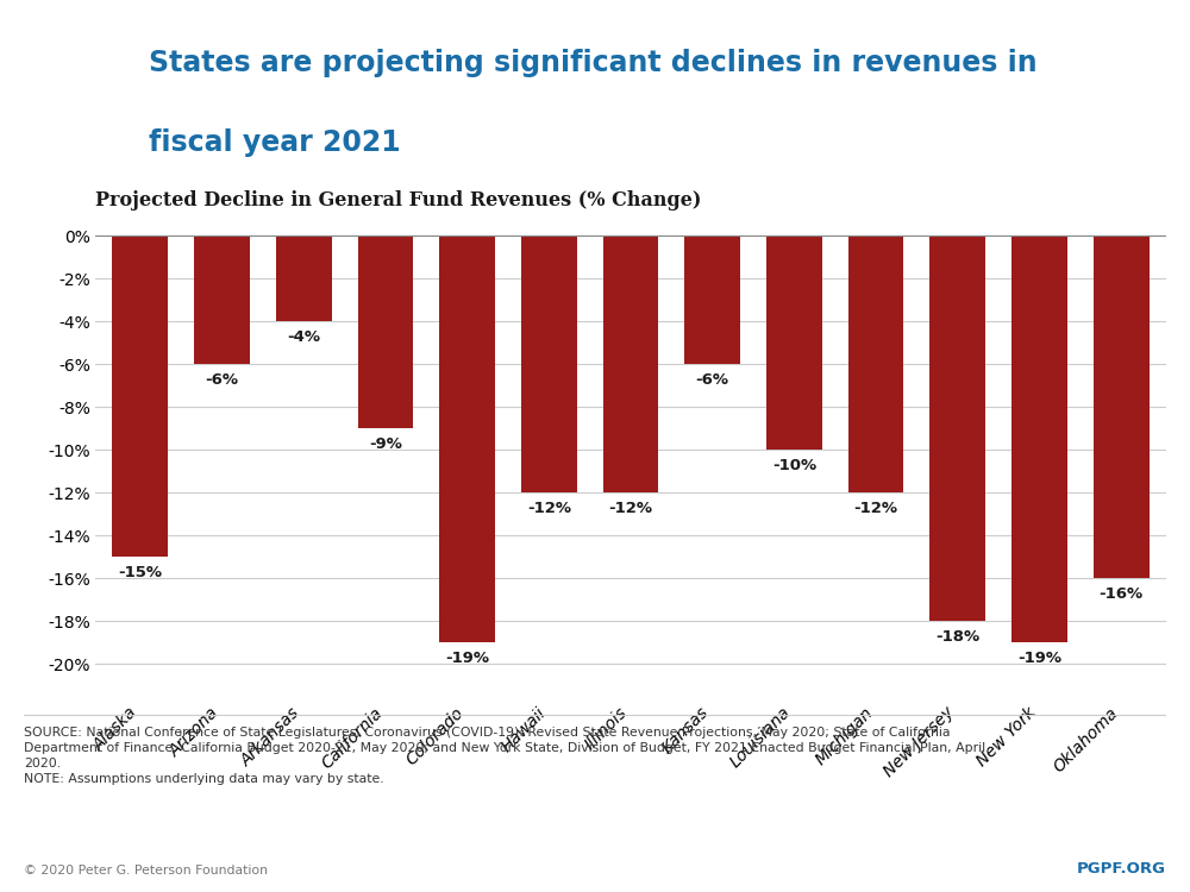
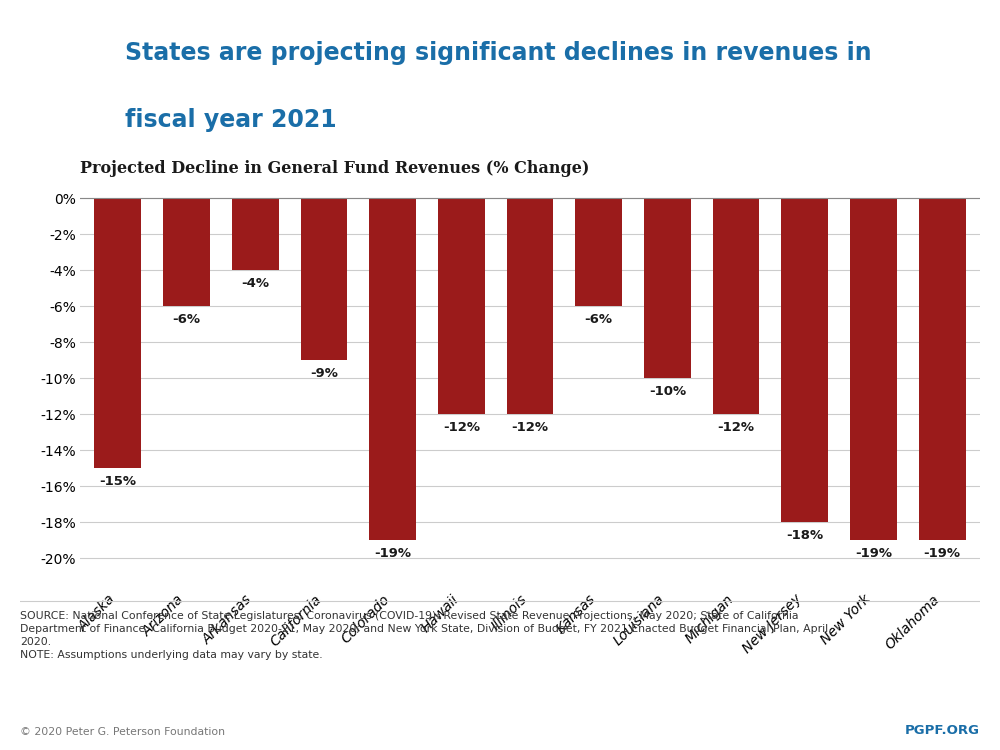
Oklahoma: -16% -> -19%
